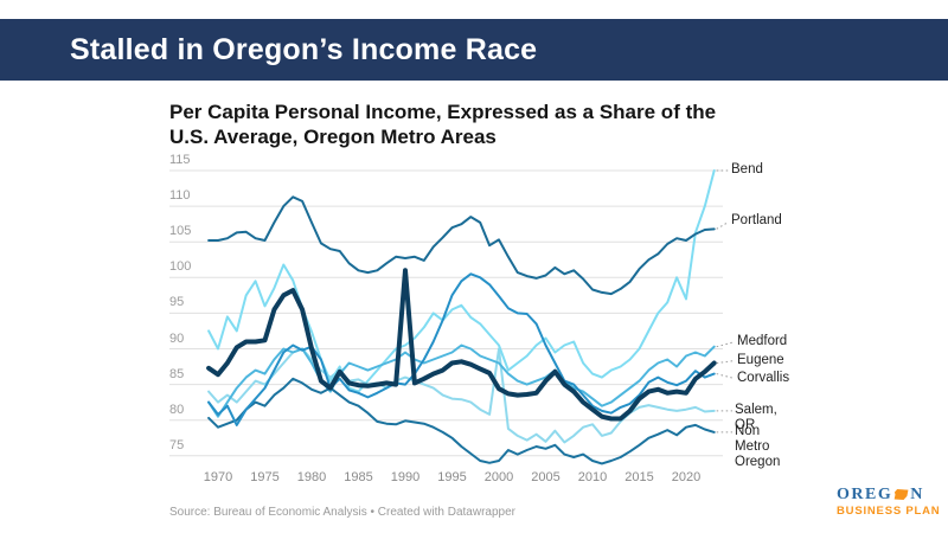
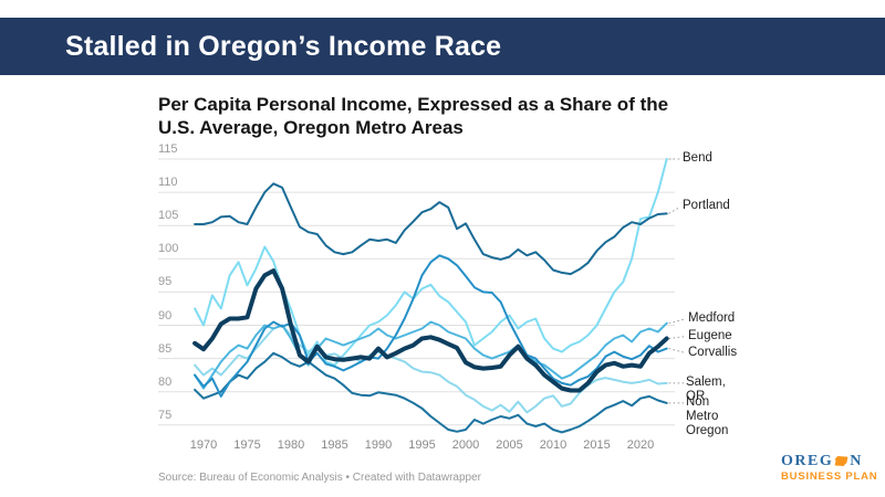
Eugene/1990: 101 -> 86
Salem, OR/2000: 90 -> 80
Bend/2020: 97 -> 106
